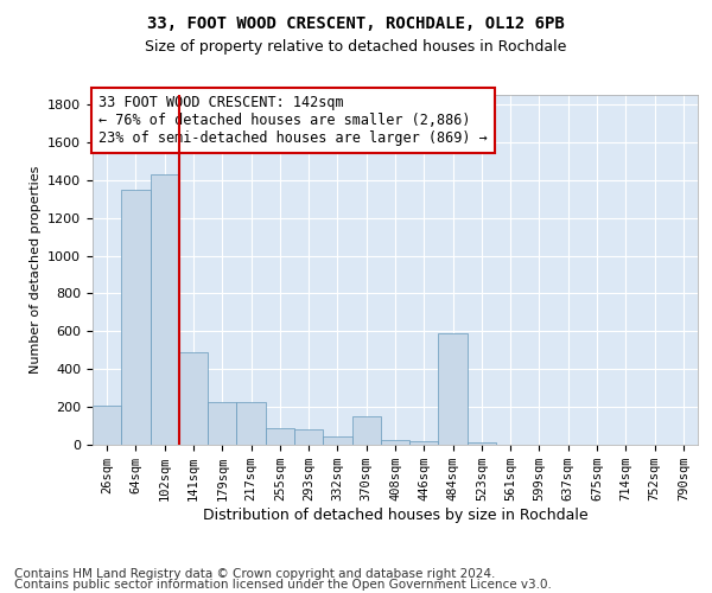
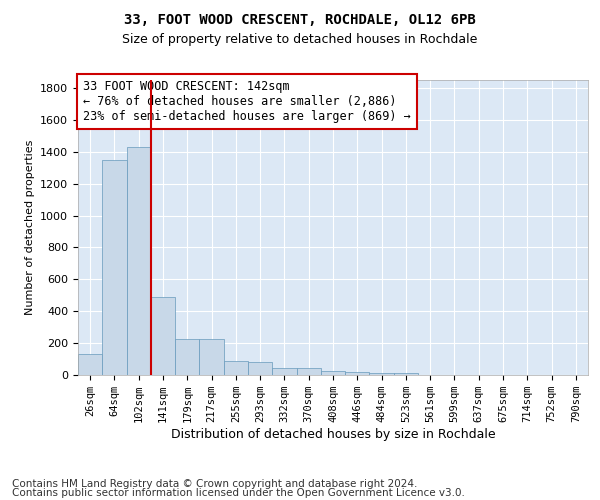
26sqm: 210 -> 130
370sqm: 150 -> 40
484sqm: 590 -> 20
